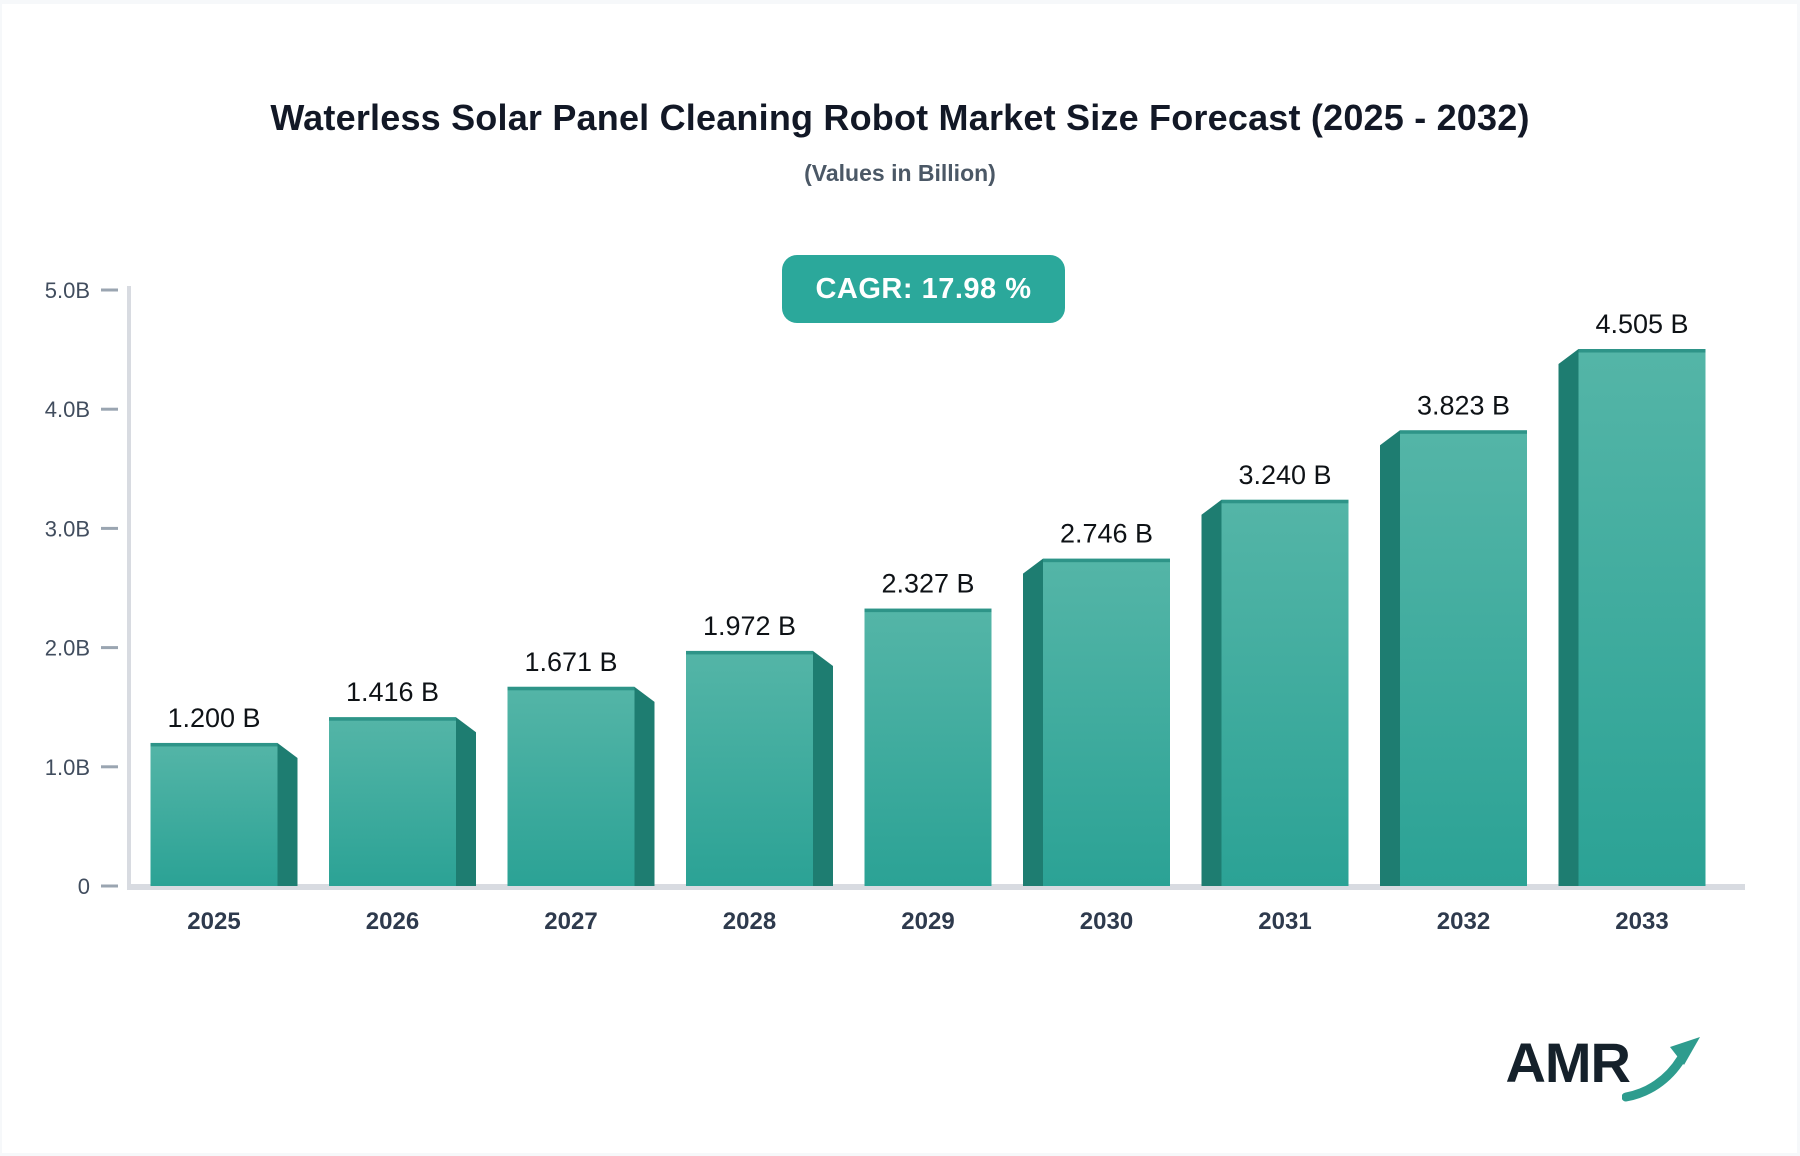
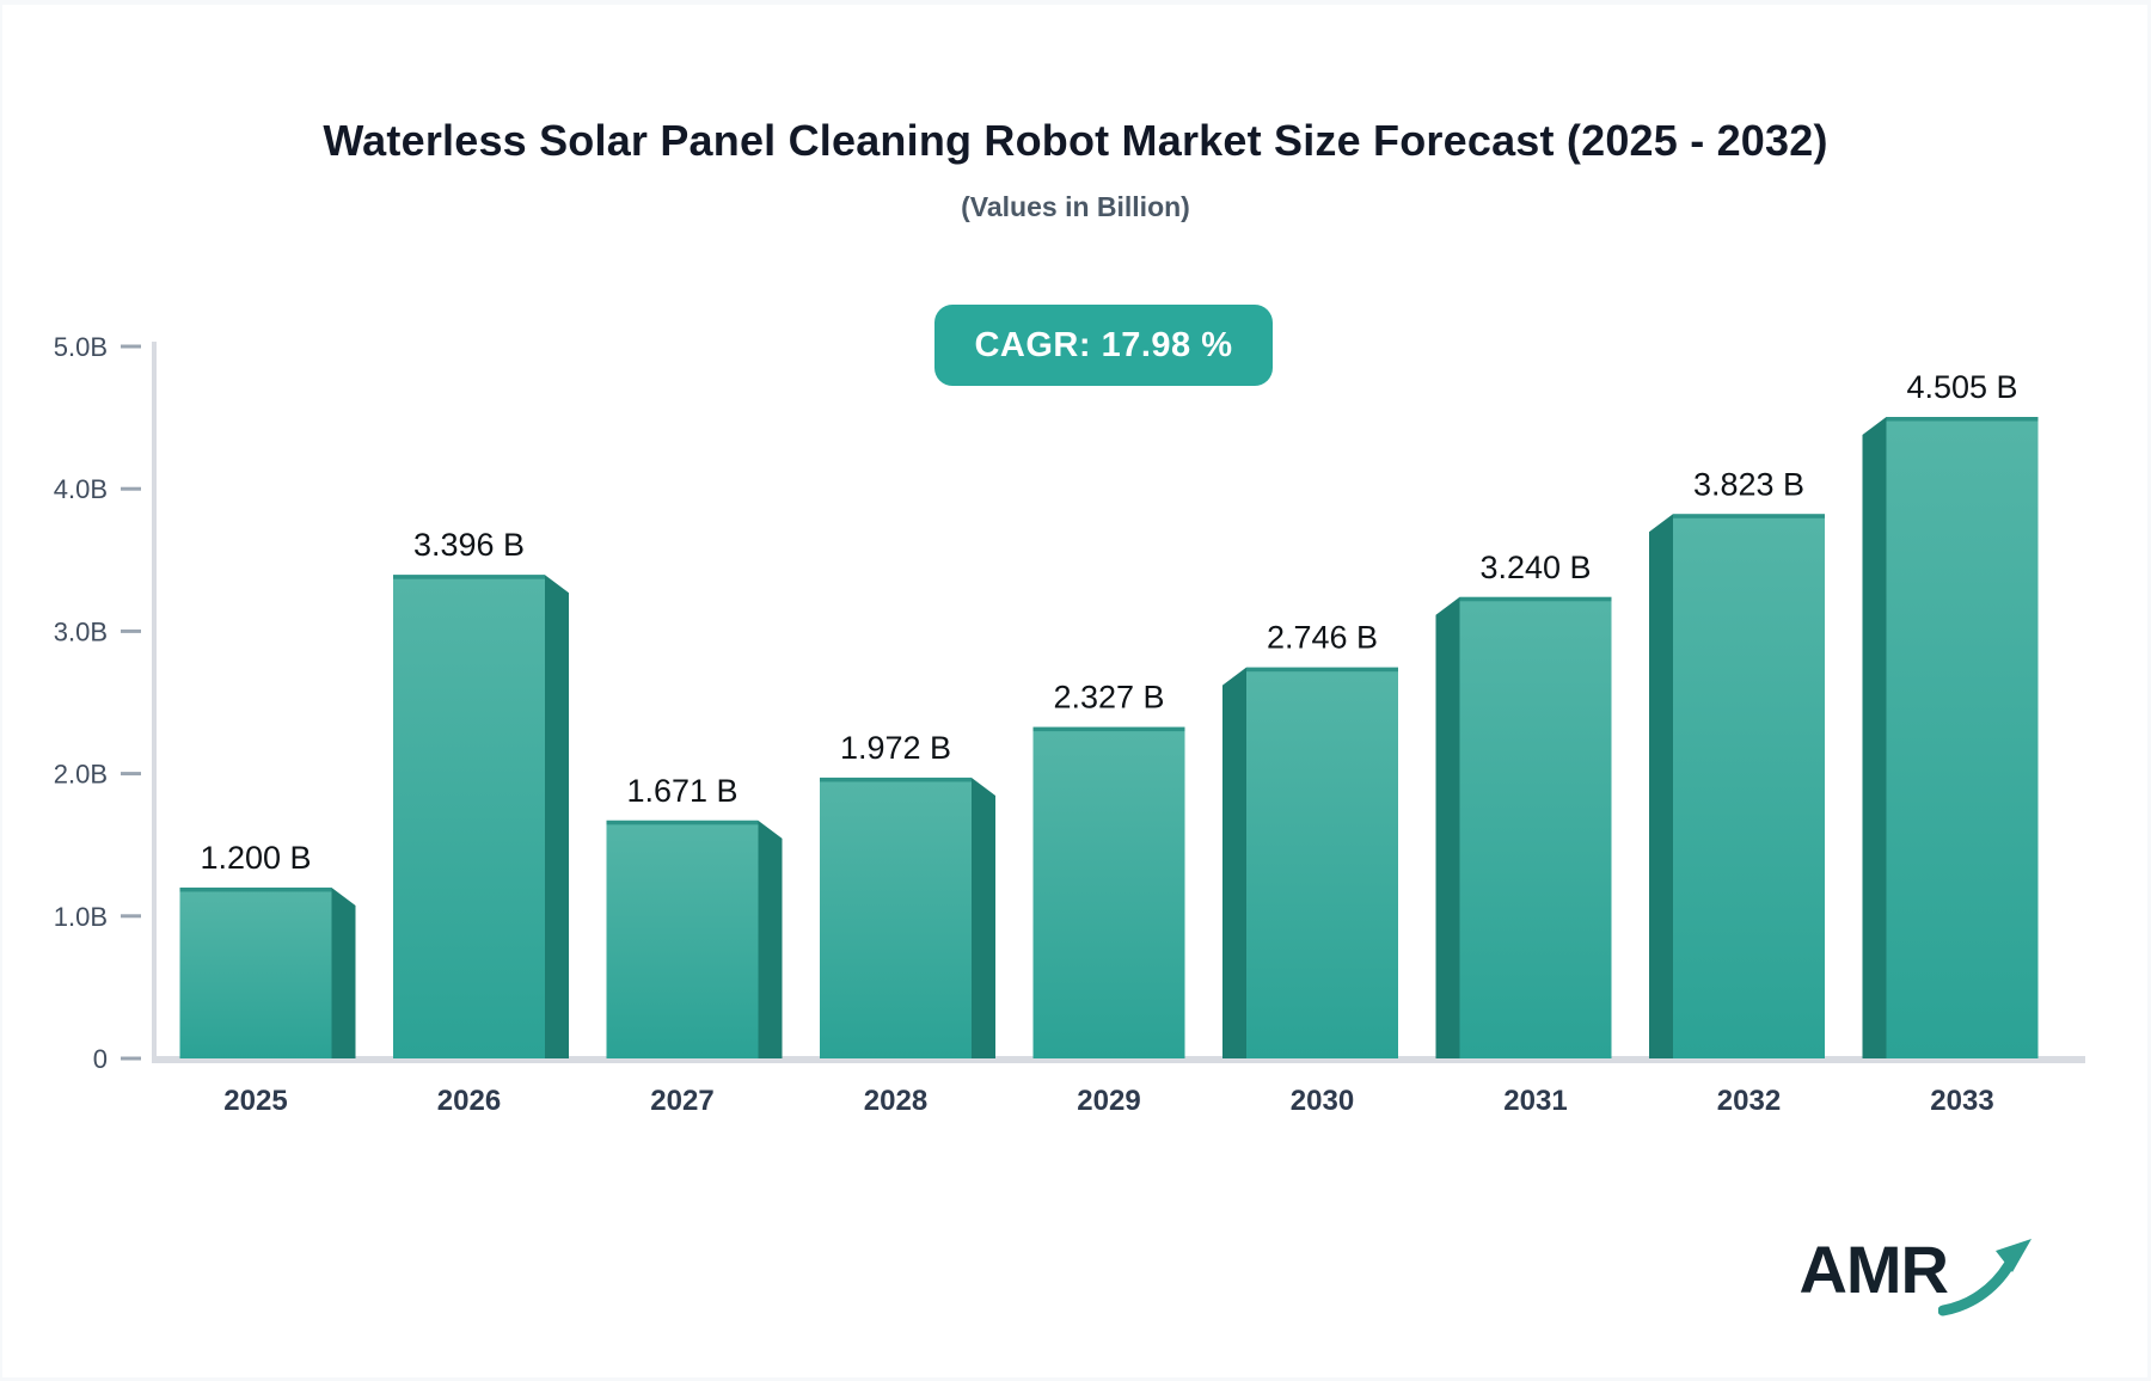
2026: 1.416 -> 3.396
